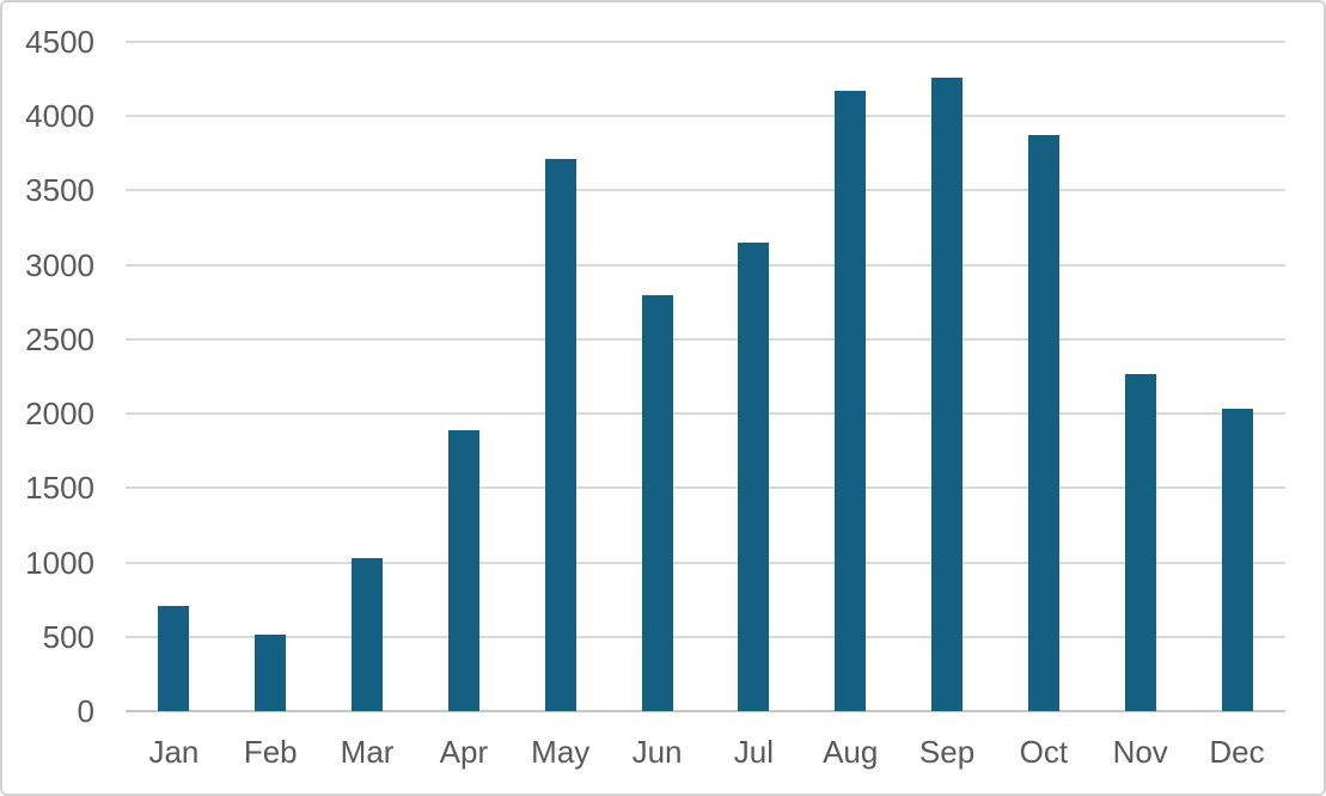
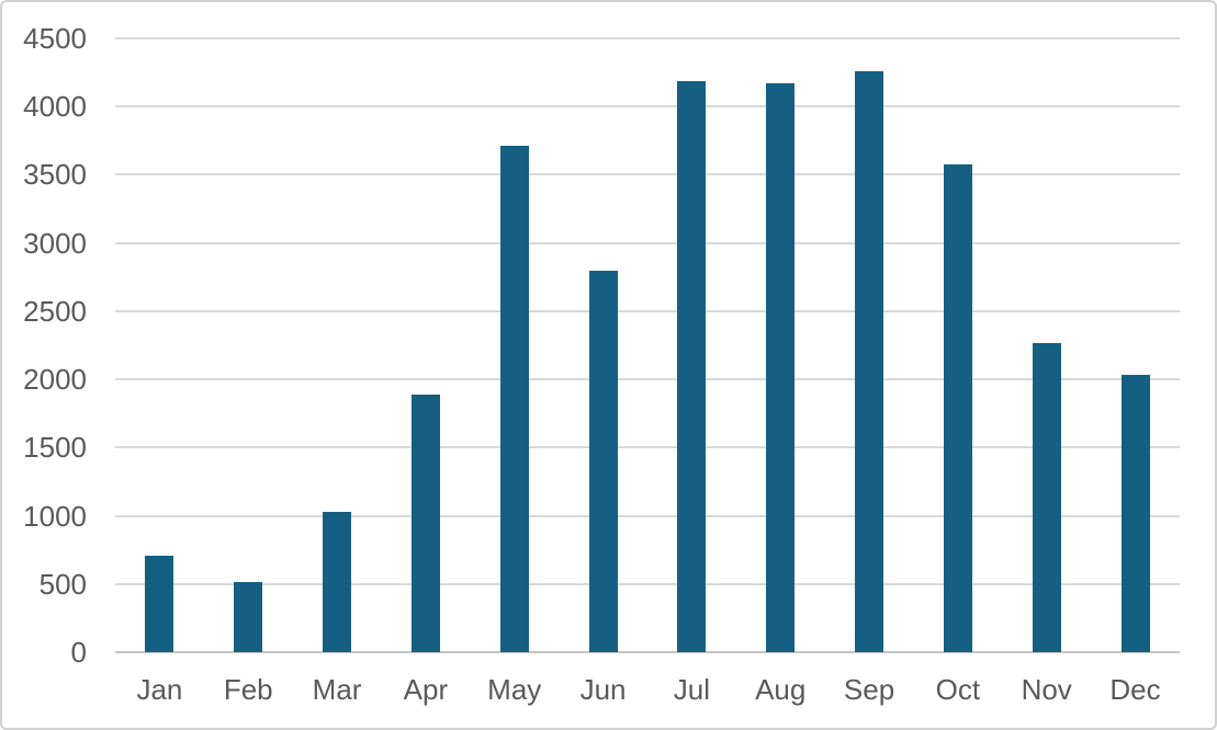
Jul: 3150 -> 4190
Oct: 3870 -> 3580
